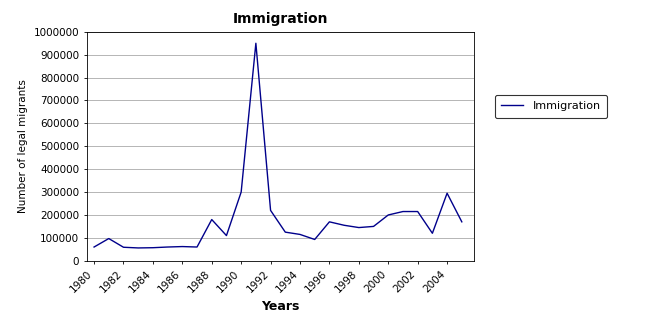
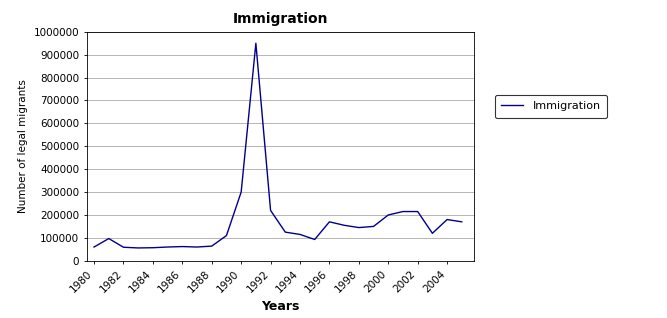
1988: 180000 -> 64000
2004: 295000 -> 180000
